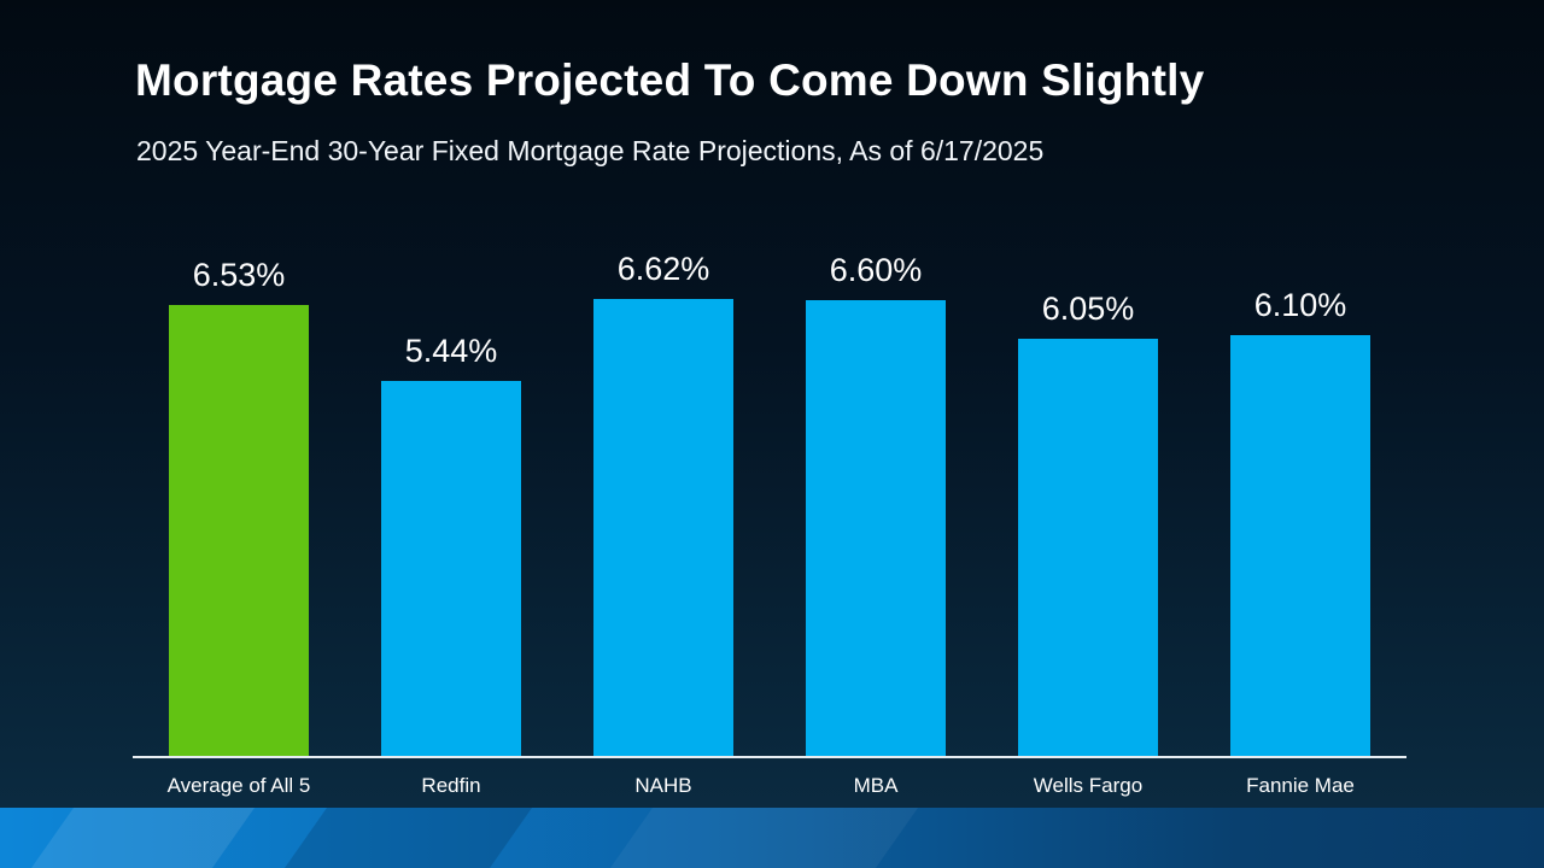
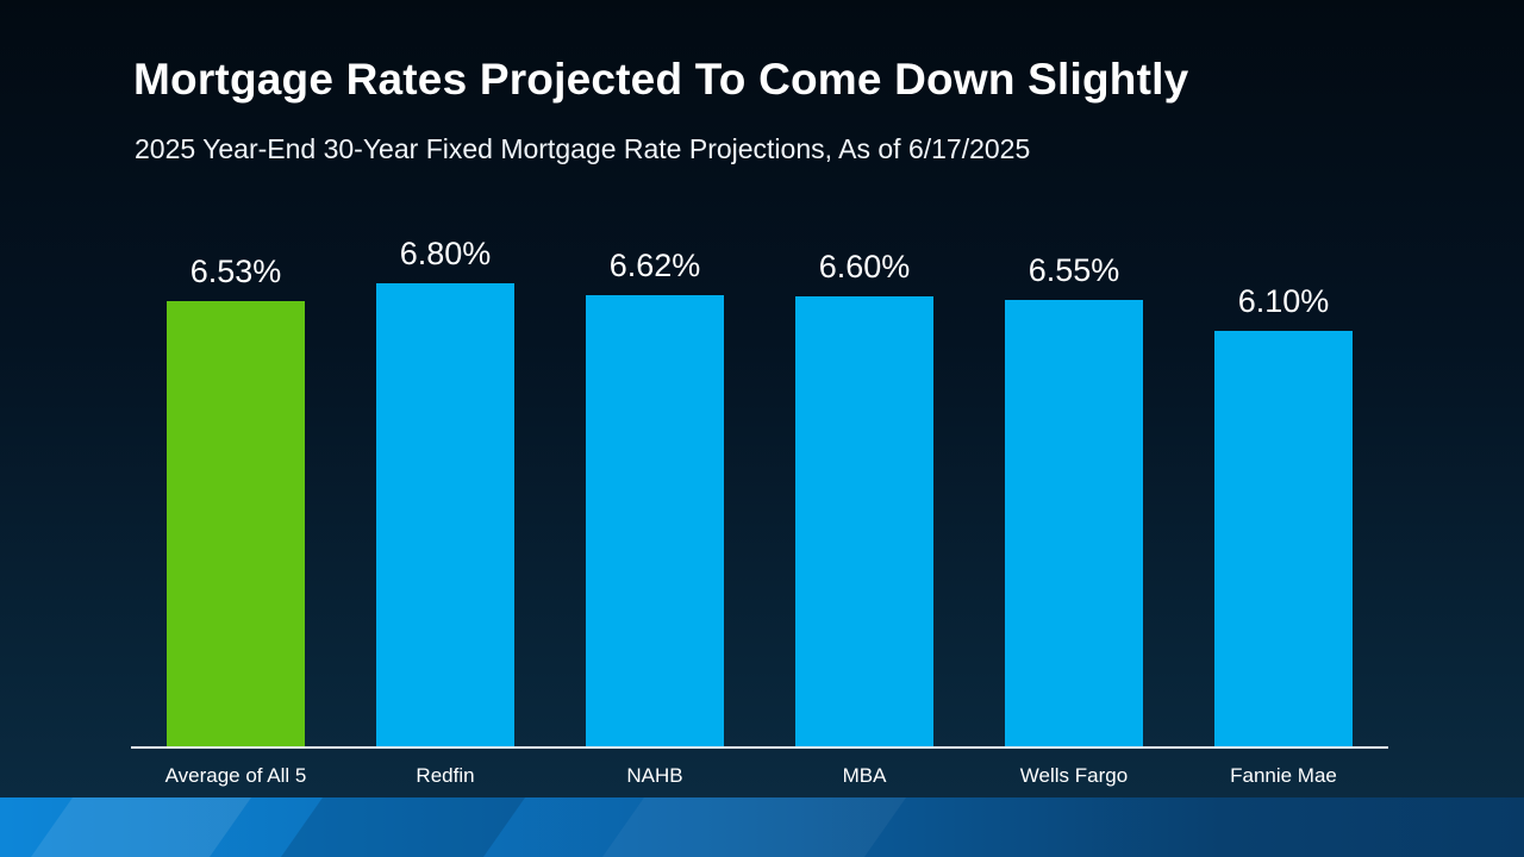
Redfin: 5.44% -> 6.80%
Wells Fargo: 6.05% -> 6.55%
